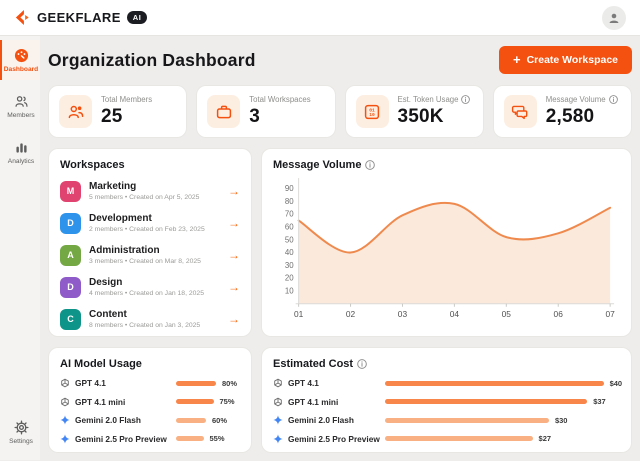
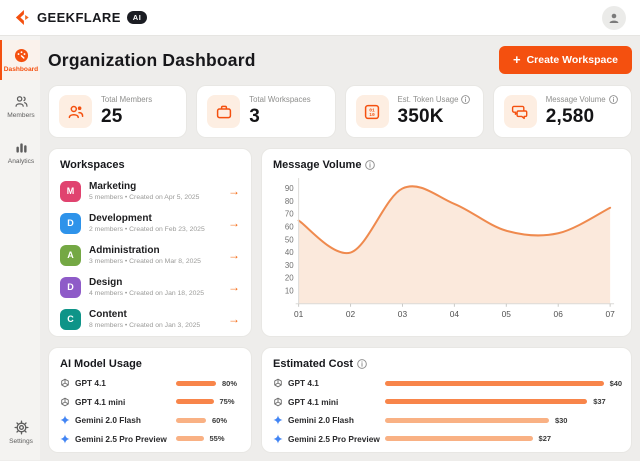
03: 69 -> 90
05: 52 -> 57
